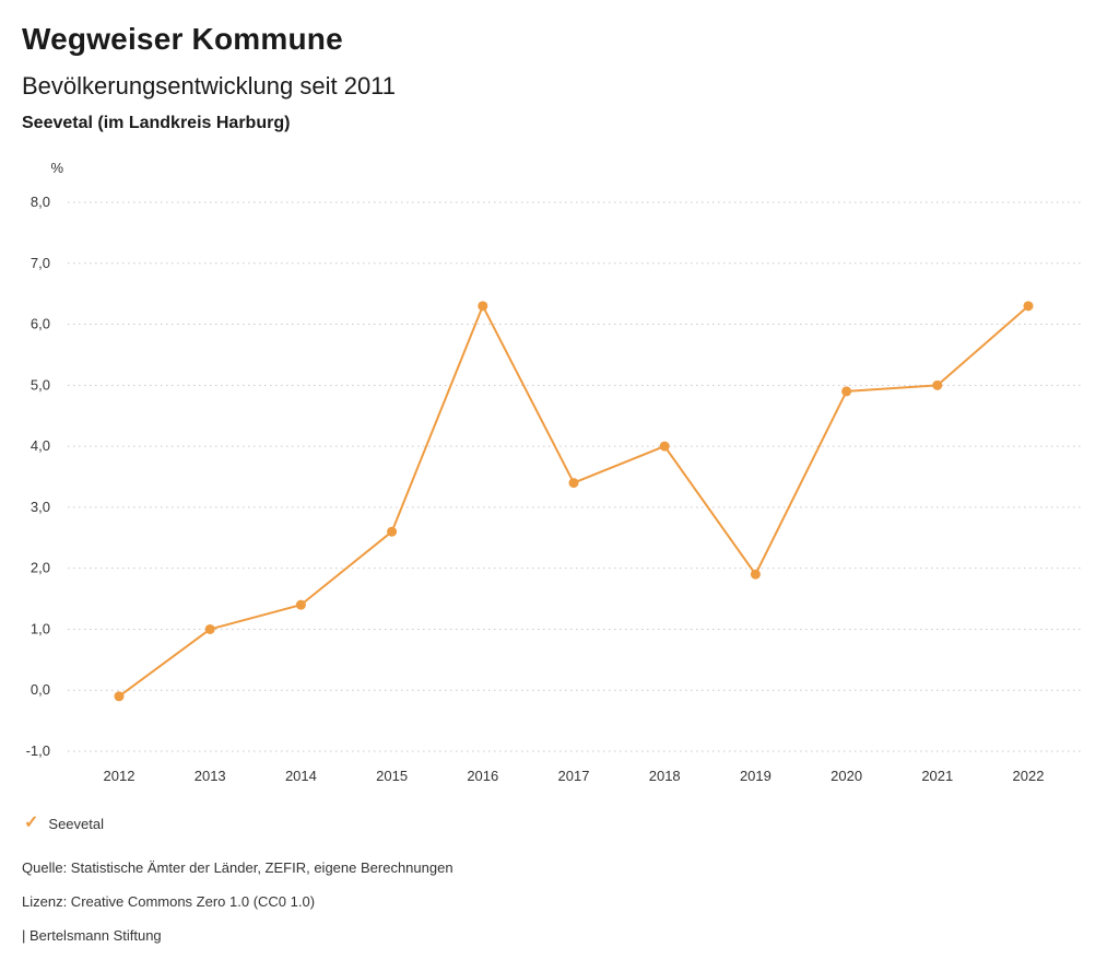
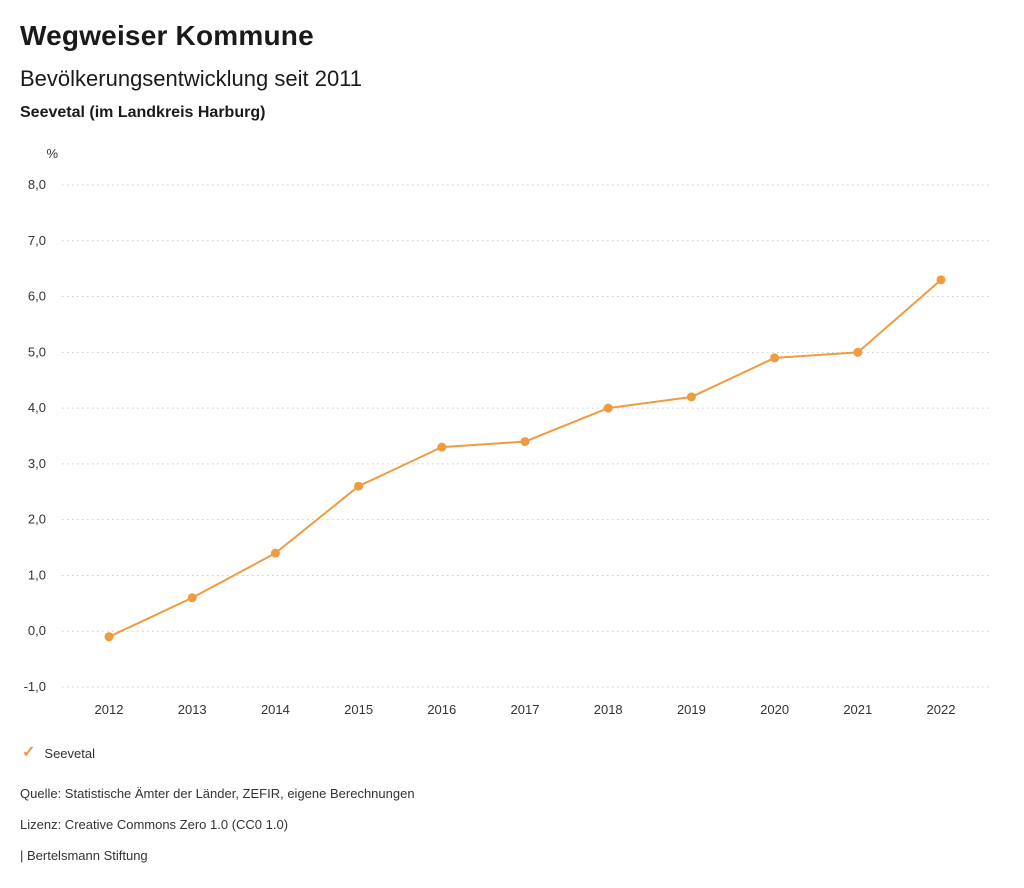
2013: 1,0 -> 0,6
2016: 6,3 -> 3,3
2019: 1,9 -> 4,2
